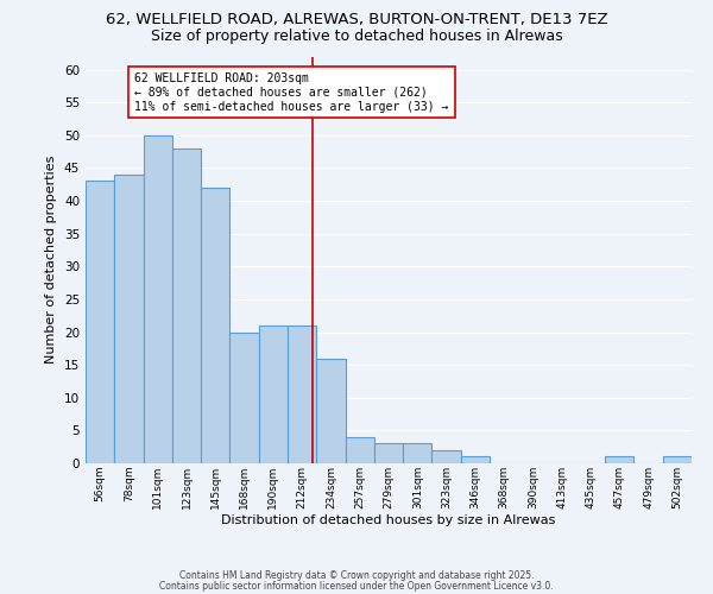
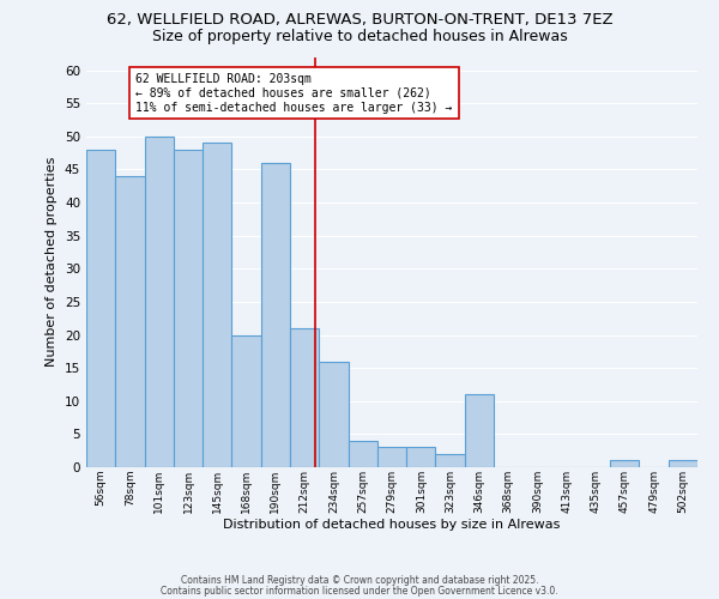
56sqm: 43 -> 48
145sqm: 42 -> 49
190sqm: 21 -> 46
346sqm: 1 -> 11
